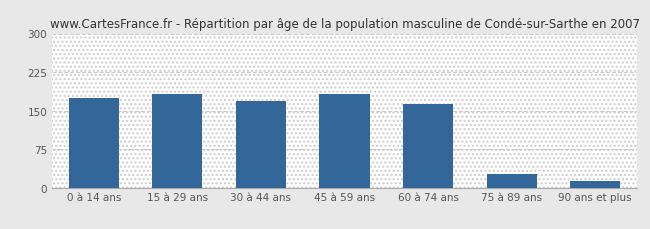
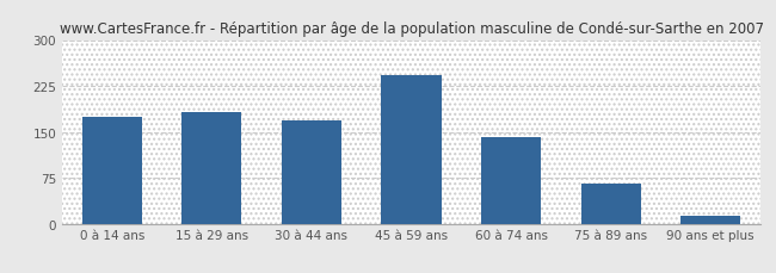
45 à 59 ans: 182 -> 243
60 à 74 ans: 162 -> 141
75 à 89 ans: 26 -> 65
